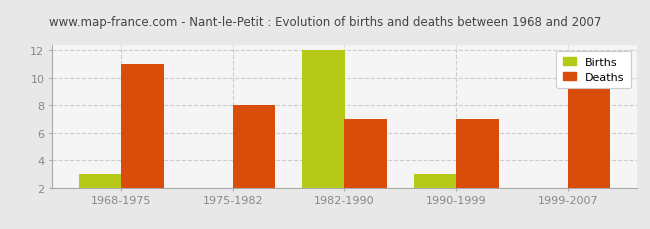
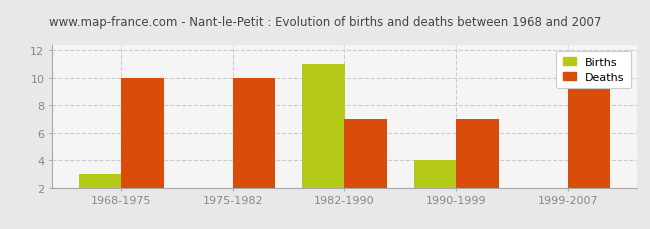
Deaths/1968-1975: 11 -> 10
Deaths/1975-1982: 8 -> 10
Births/1982-1990: 12 -> 11
Births/1990-1999: 3 -> 4
